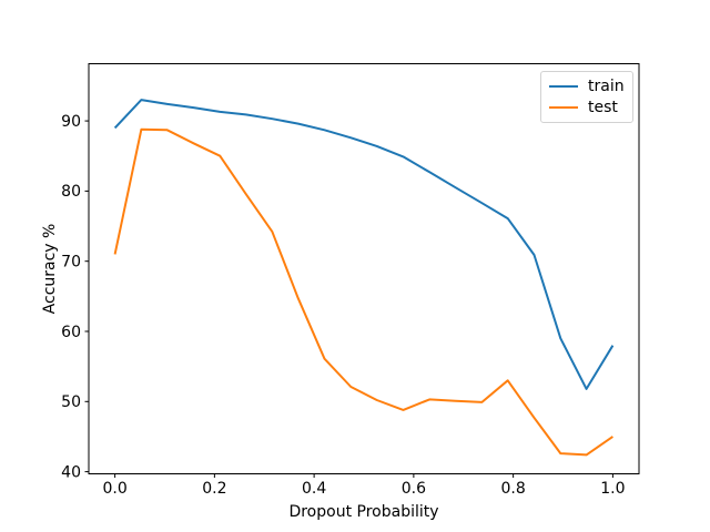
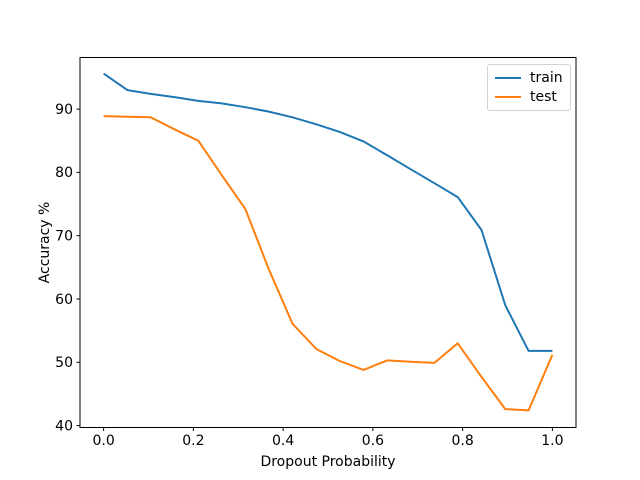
train/0.0: 89 -> 96
test/0.0: 71 -> 89
train/1.0: 58 -> 52
test/1.0: 45 -> 51
